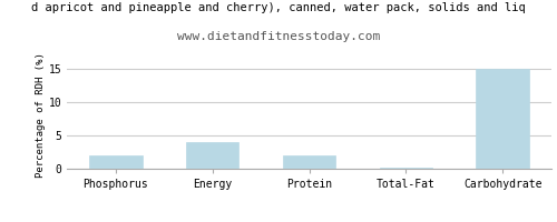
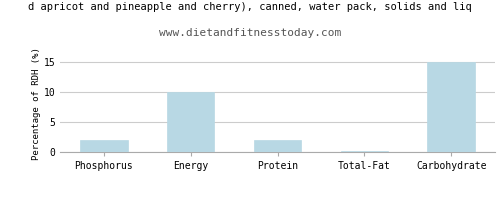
Energy: 4.0 -> 10.0
